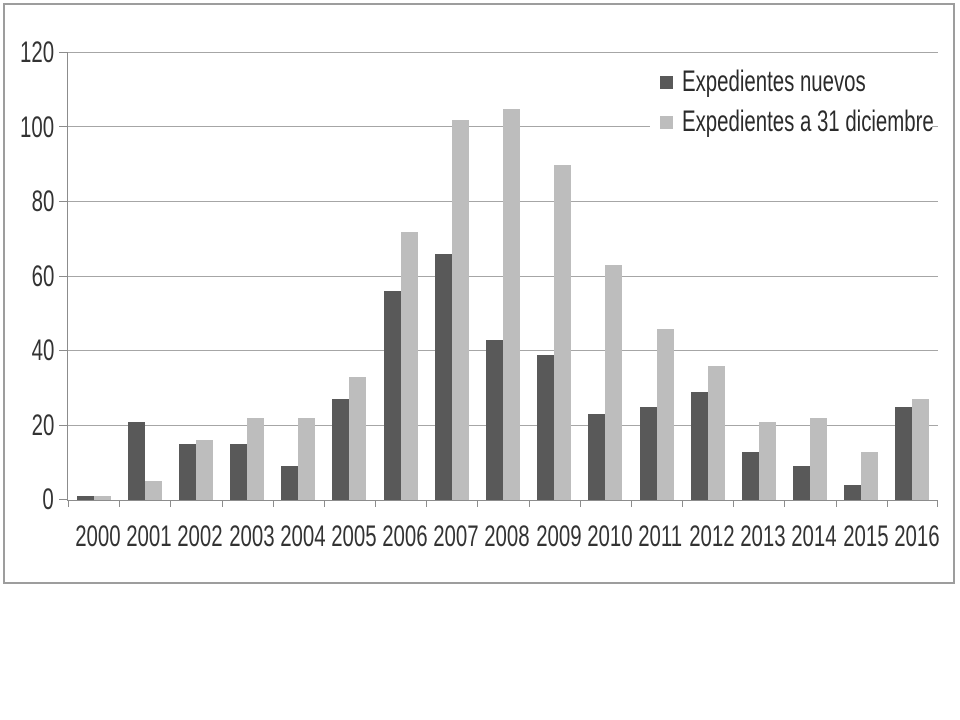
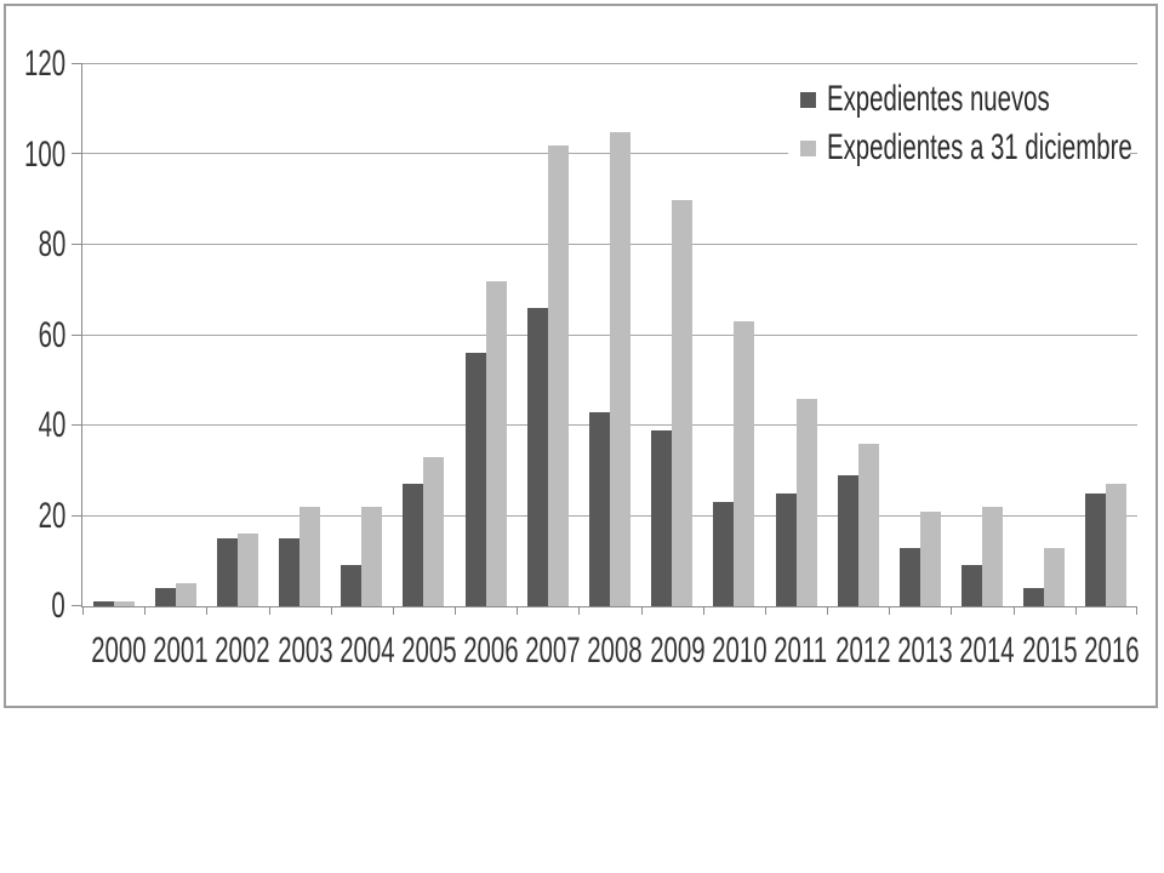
Expedientes nuevos/2001: 21 -> 4
